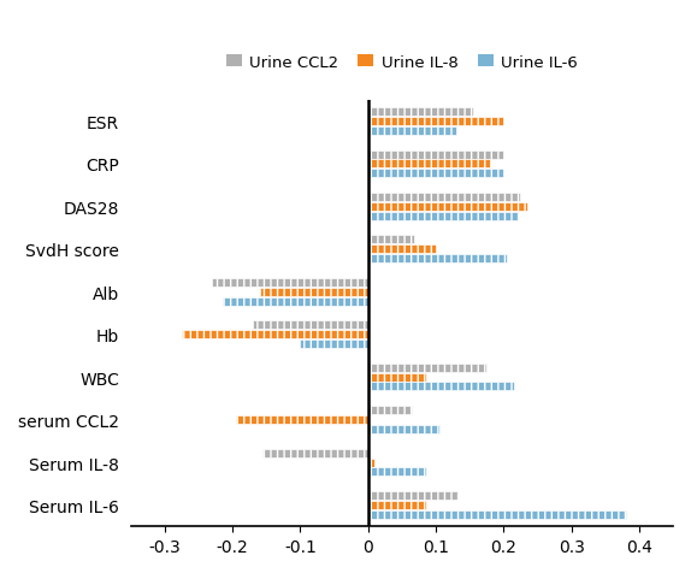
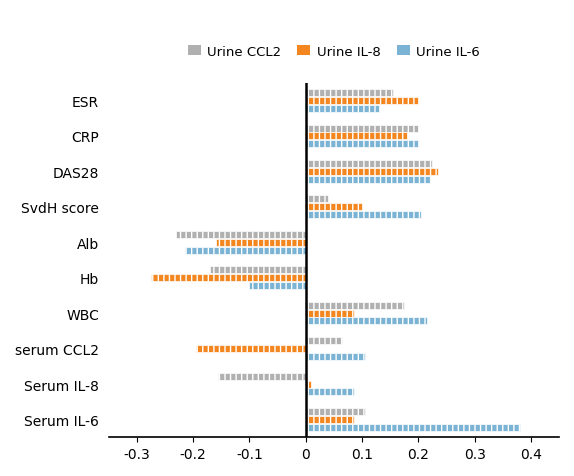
Urine CCL2/SvdH score: 0.068 -> 0.040
Urine CCL2/Serum IL-6: 0.132 -> 0.105
